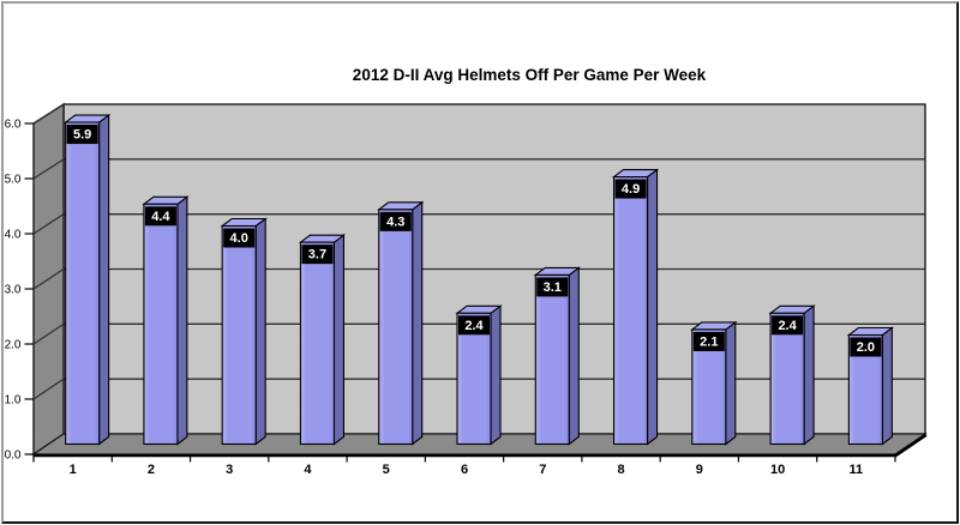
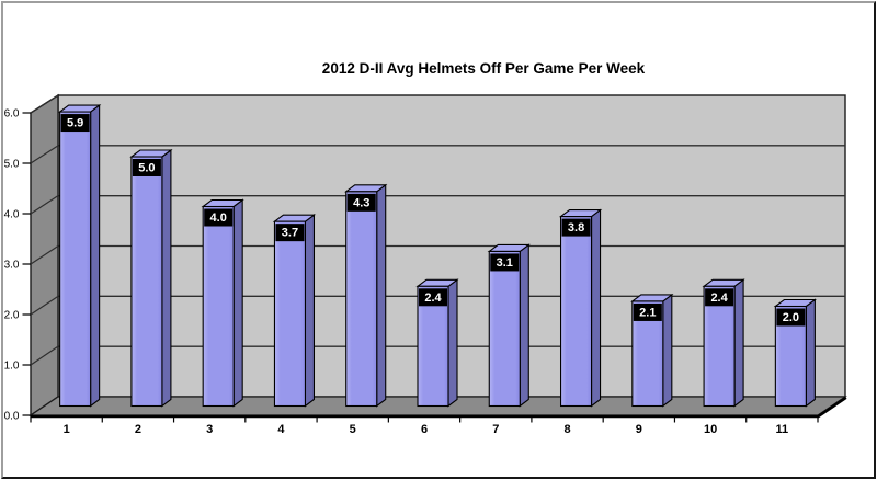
2: 4.4 -> 5.0
8: 4.9 -> 3.8
